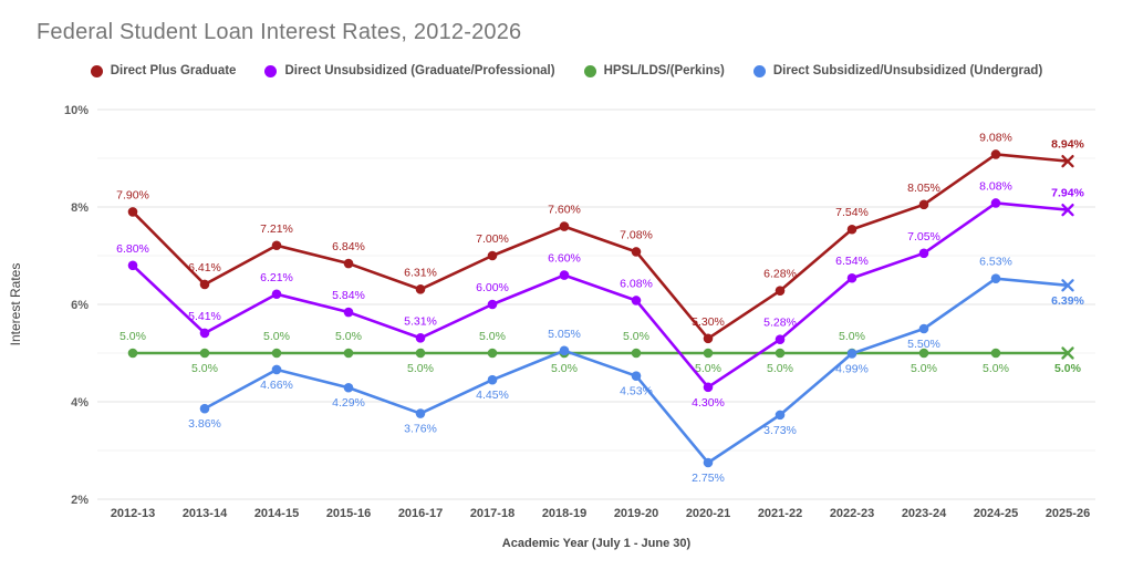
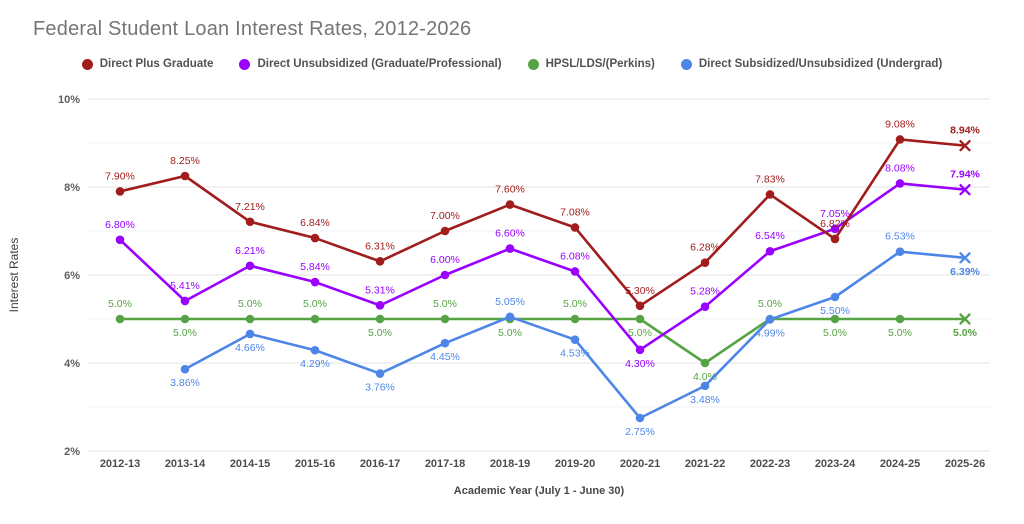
Direct Plus Graduate/2013-14: 6.41% -> 8.25%
HPSL/LDS/(Perkins)/2021-22: 5.0% -> 4.0%
Direct Subsidized/Unsubsidized (Undergrad)/2021-22: 3.73% -> 3.48%
Direct Plus Graduate/2022-23: 7.54% -> 7.83%
Direct Plus Graduate/2023-24: 8.05% -> 6.82%
